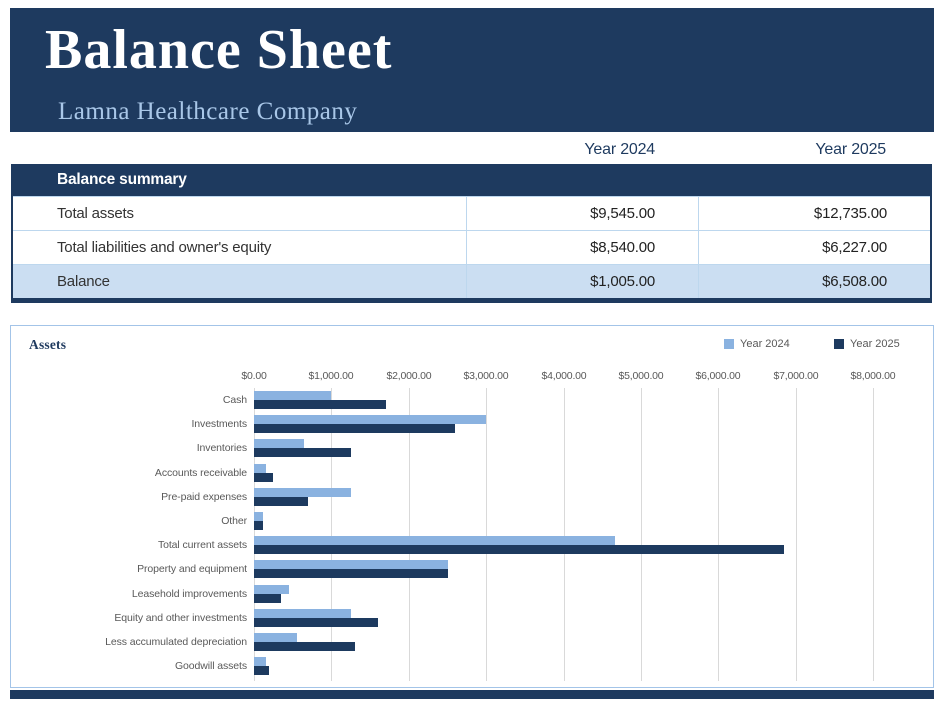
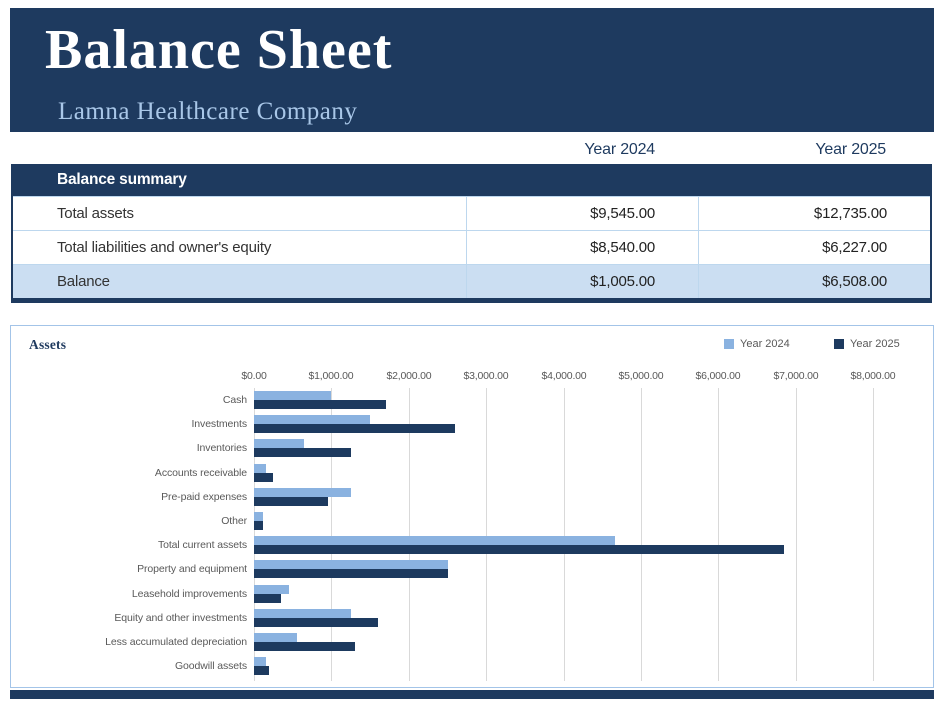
Year 2024/Investments: $3000 -> $1500
Year 2025/Pre-paid expenses: $700 -> $1000
